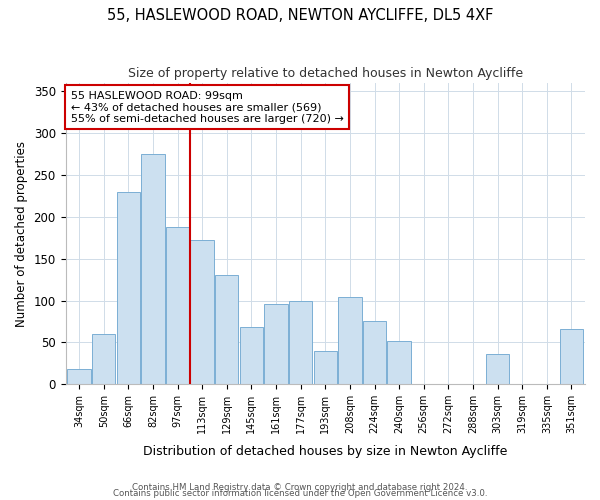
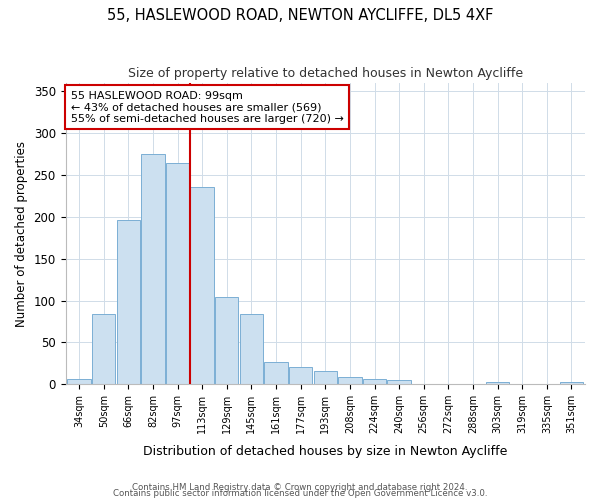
34sqm: 18 -> 6
50sqm: 60 -> 84
66sqm: 230 -> 196
97sqm: 188 -> 265
113sqm: 172 -> 236
129sqm: 130 -> 104
145sqm: 68 -> 84
161sqm: 96 -> 27
177sqm: 100 -> 20
193sqm: 40 -> 16
208sqm: 104 -> 8
224sqm: 76 -> 6
240sqm: 52 -> 5
303sqm: 36 -> 2
351sqm: 66 -> 2
